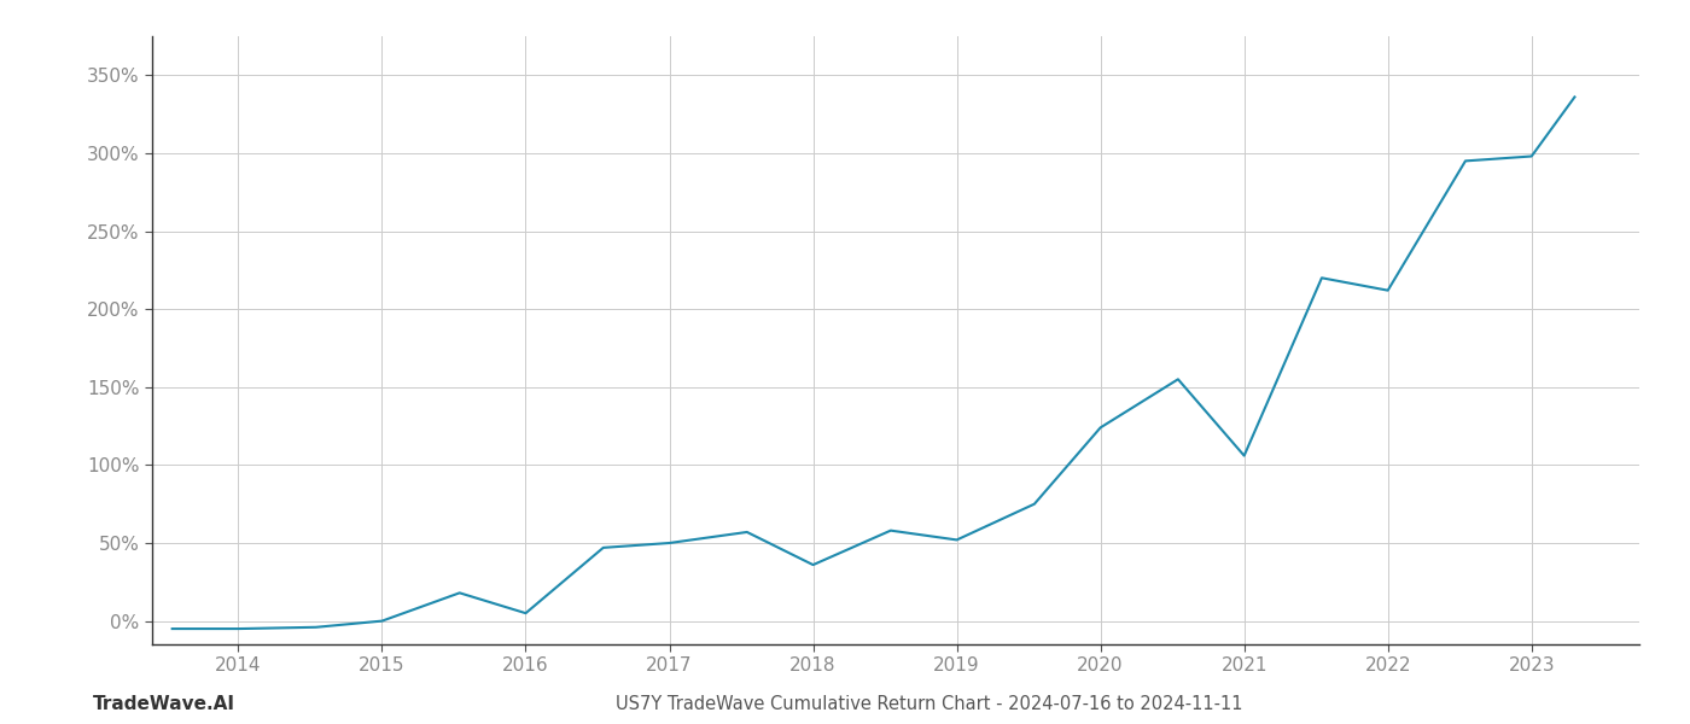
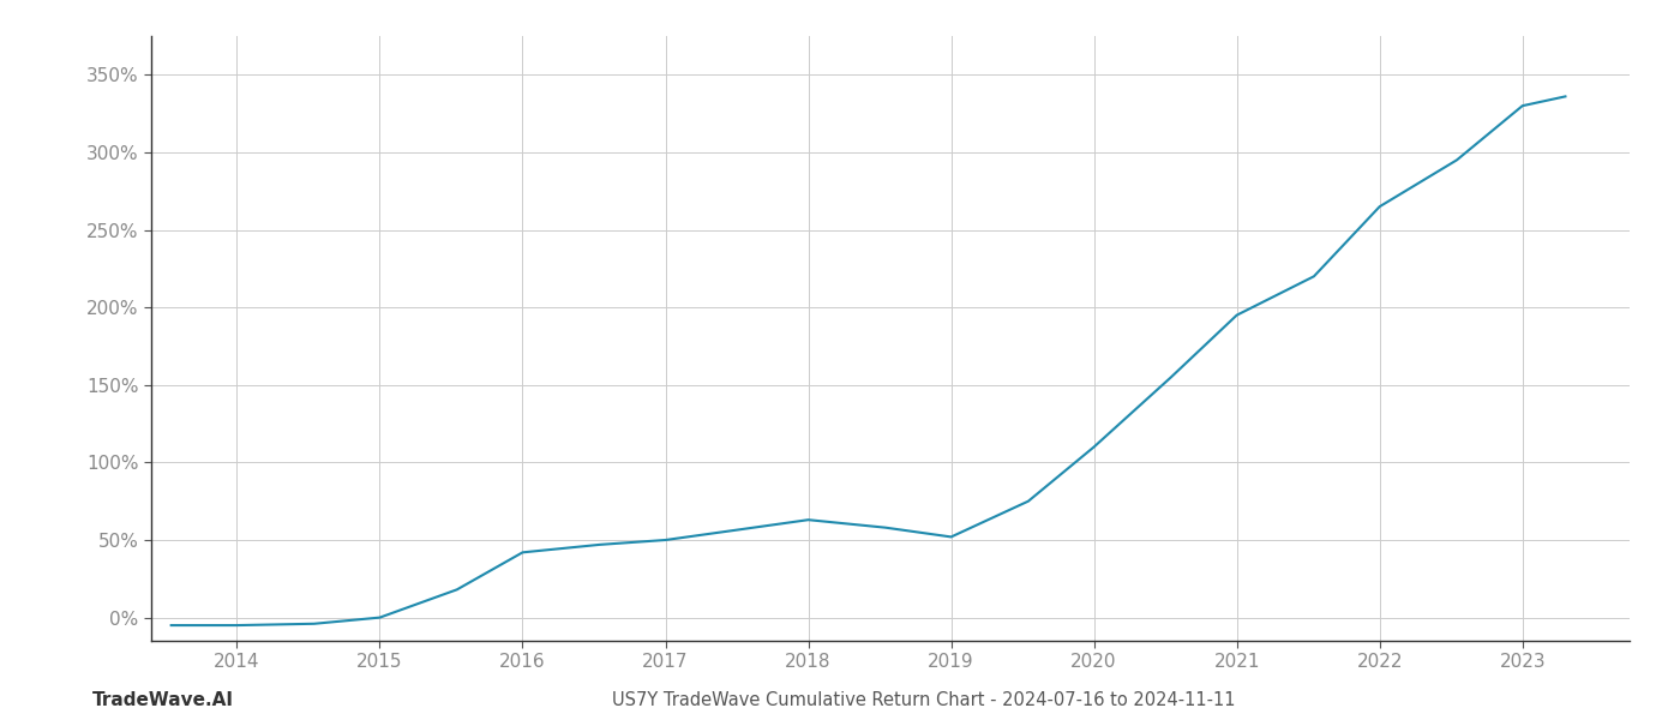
2016: 5% -> 42%
2018: 36% -> 63%
2020: 124% -> 110%
2021: 106% -> 195%
2022: 212% -> 265%
2023: 298% -> 330%
